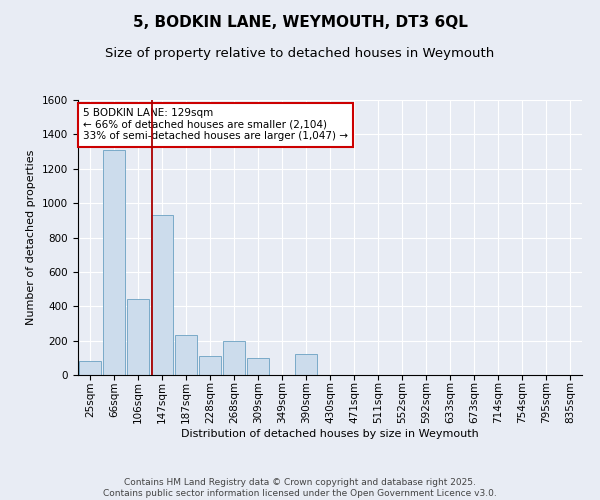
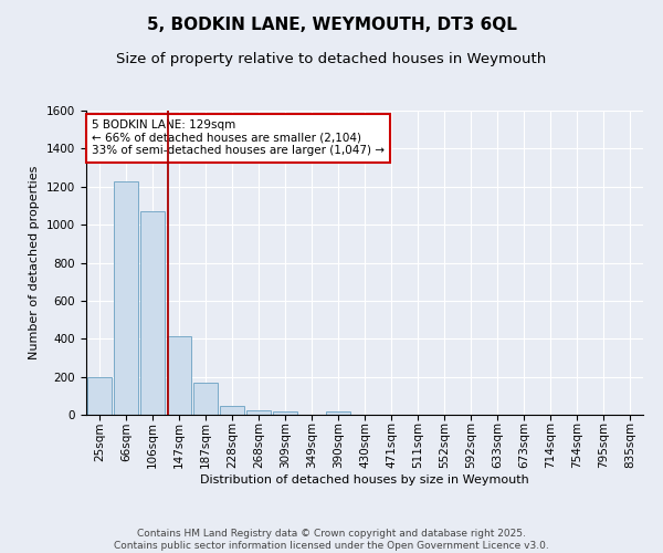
25sqm: 80 -> 200
66sqm: 1310 -> 1230
106sqm: 440 -> 1070
147sqm: 930 -> 420
187sqm: 230 -> 170
228sqm: 110 -> 40
268sqm: 200 -> 20
309sqm: 100 -> 20
390sqm: 120 -> 20
